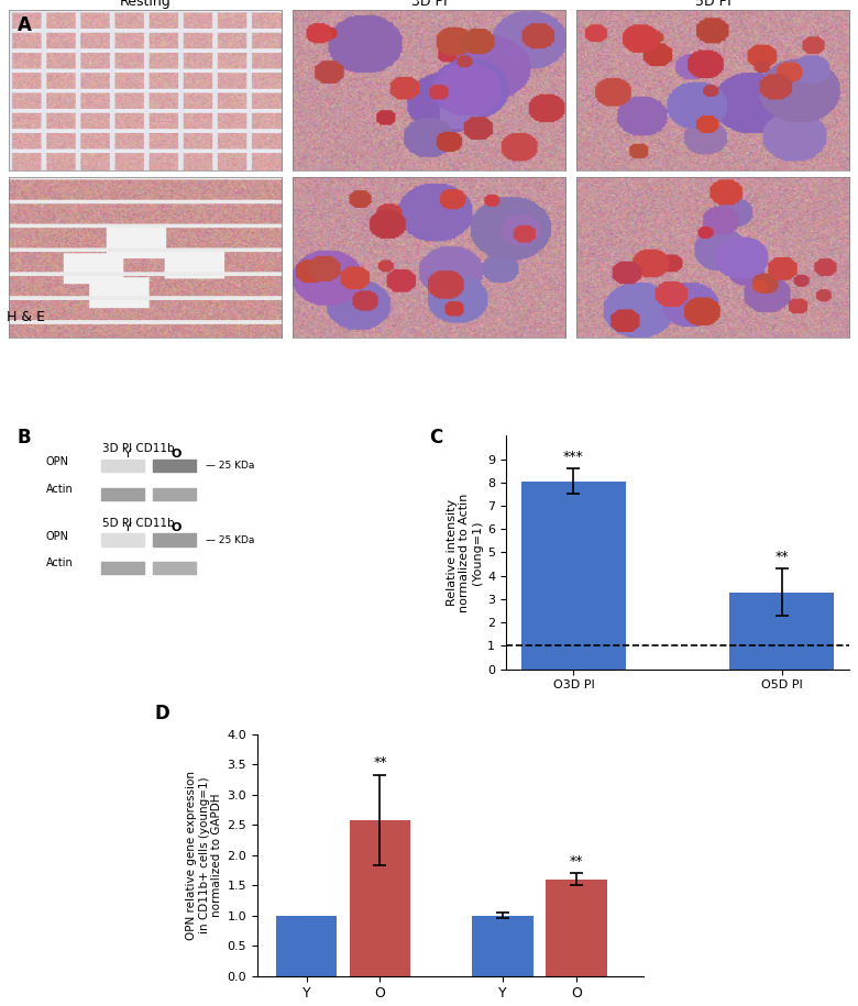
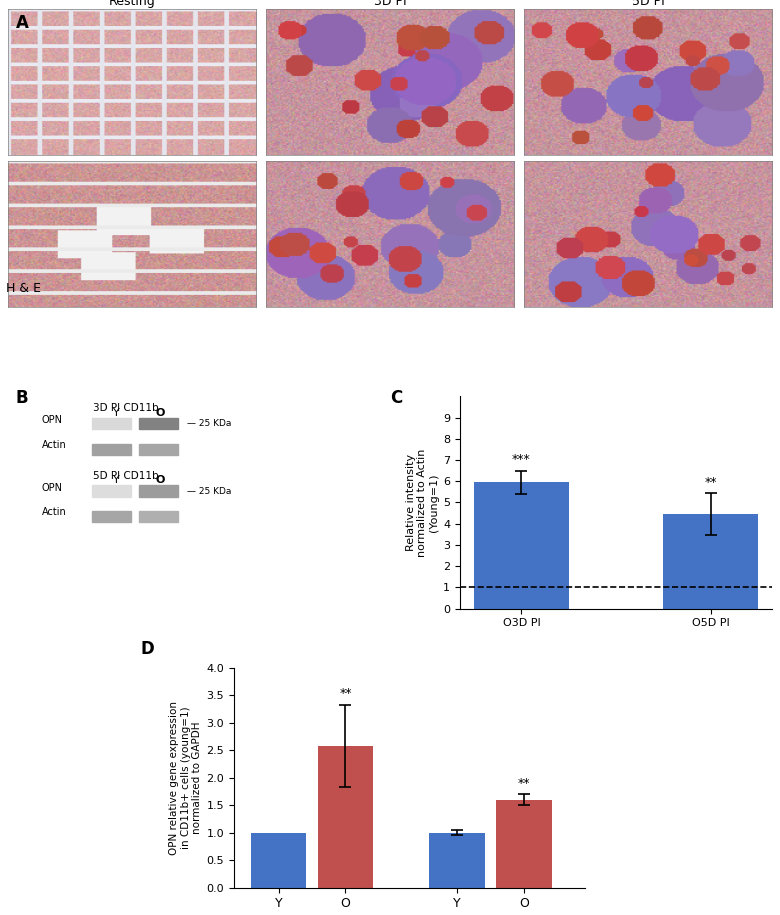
O3D PI: 8.05 -> 5.95
O5D PI: 3.30 -> 4.45
